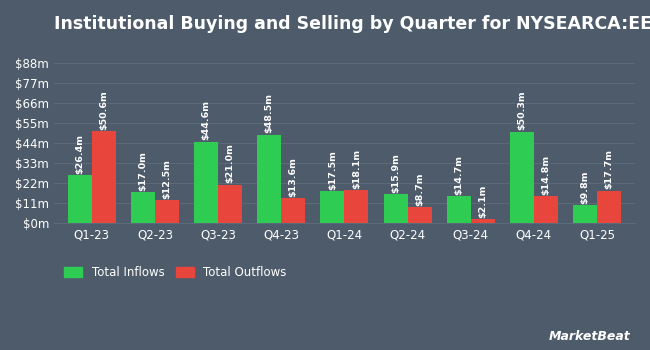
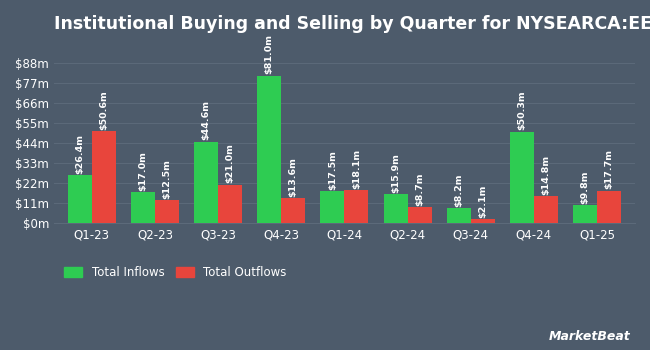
Total Inflows/Q4-23: $48.5m -> $81.0m
Total Inflows/Q3-24: $14.7m -> $8.2m
